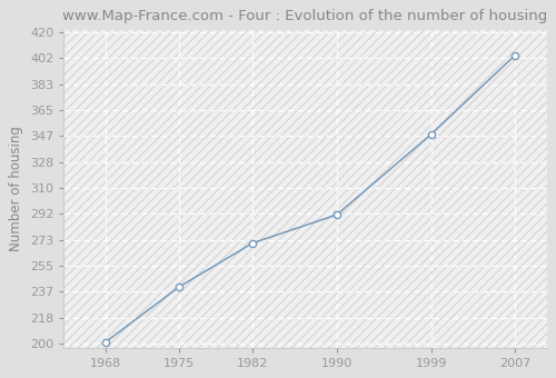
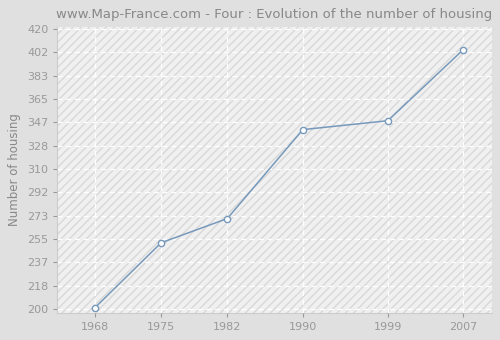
1975: 240 -> 252
1990: 291 -> 341
